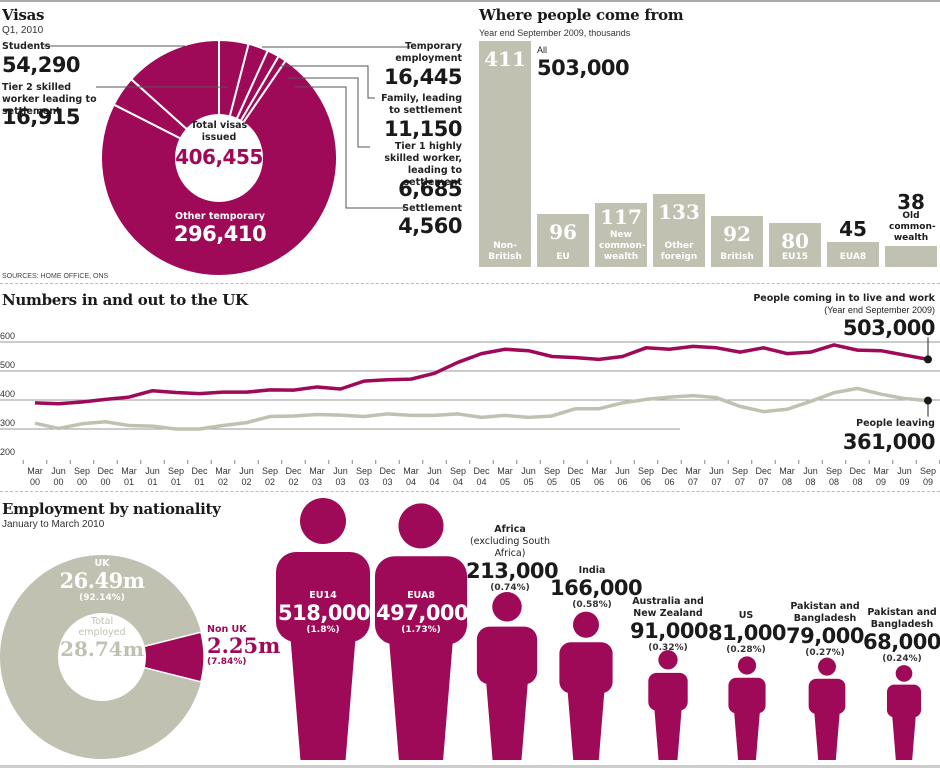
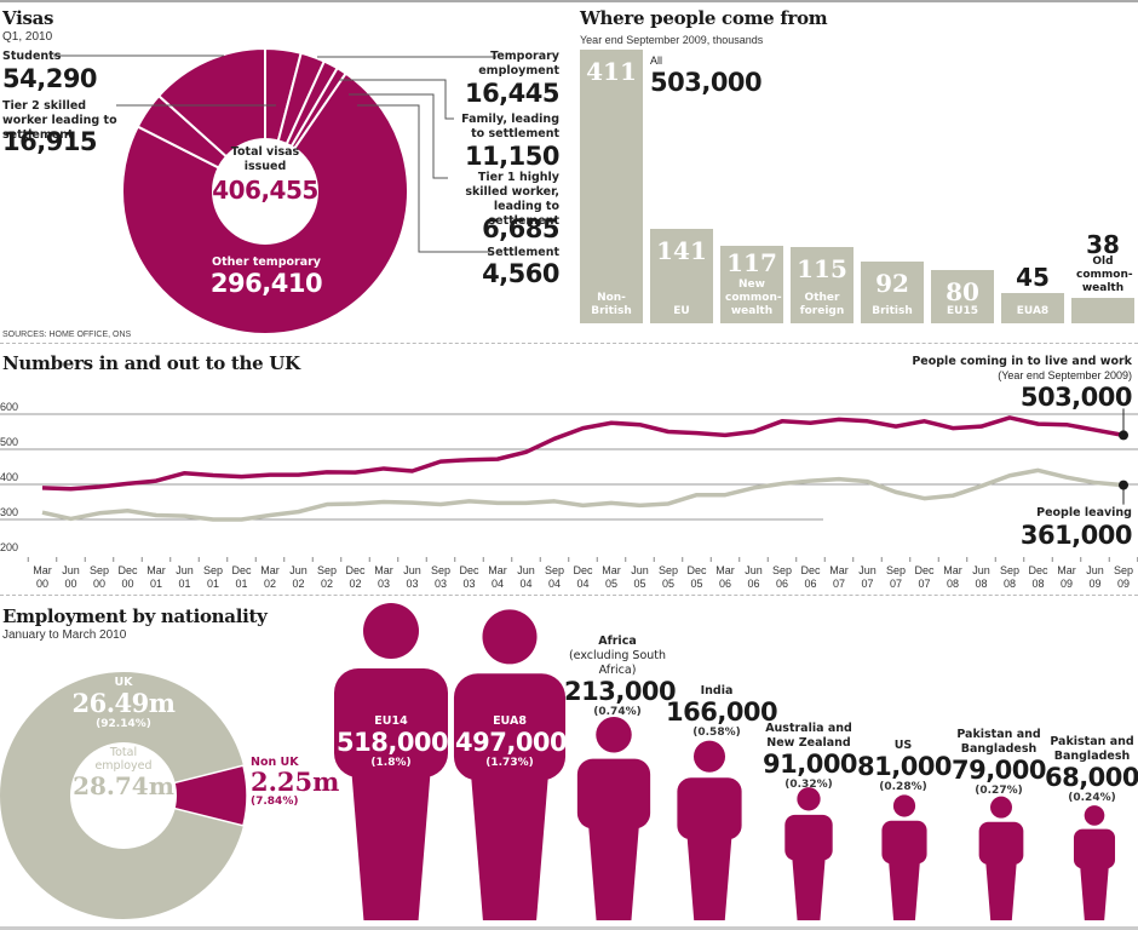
Where people come from/EU: 96 -> 141
Where people come from/Other foreign: 133 -> 115
